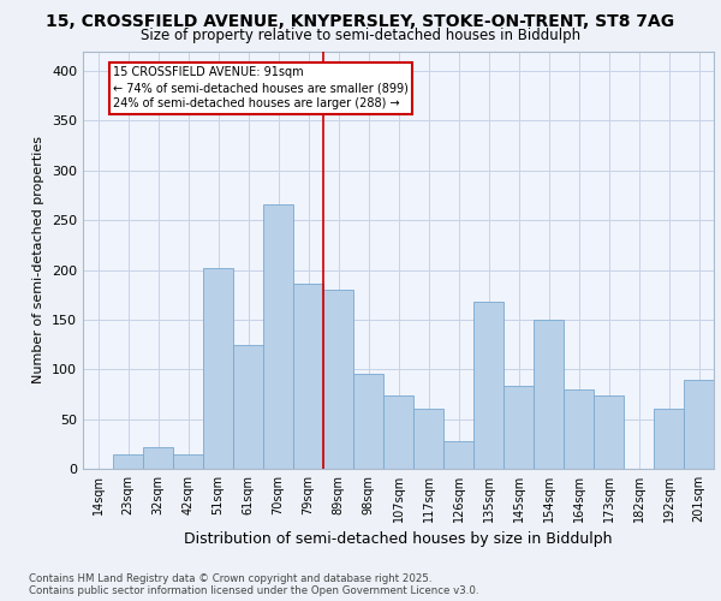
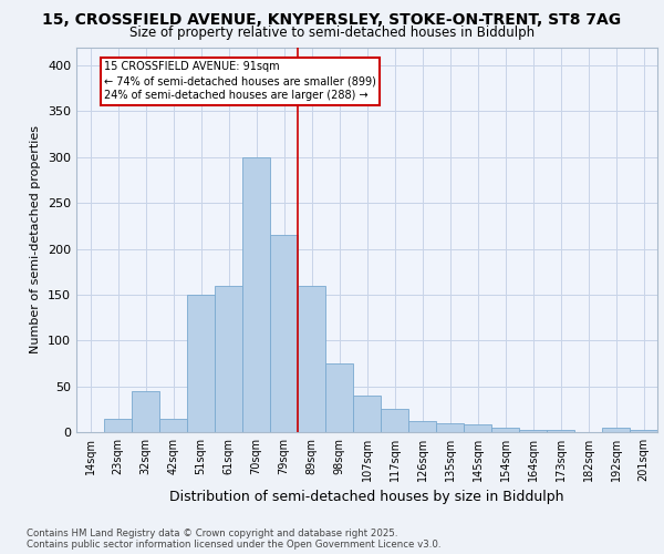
32sqm: 22 -> 45
51sqm: 202 -> 150
61sqm: 124 -> 160
70sqm: 266 -> 300
79sqm: 186 -> 215
89sqm: 180 -> 160
98sqm: 96 -> 75
107sqm: 74 -> 40
117sqm: 60 -> 25
126sqm: 28 -> 12
135sqm: 168 -> 10
145sqm: 84 -> 8
154sqm: 150 -> 5
164sqm: 80 -> 2
173sqm: 74 -> 2
192sqm: 60 -> 5
201sqm: 90 -> 2
